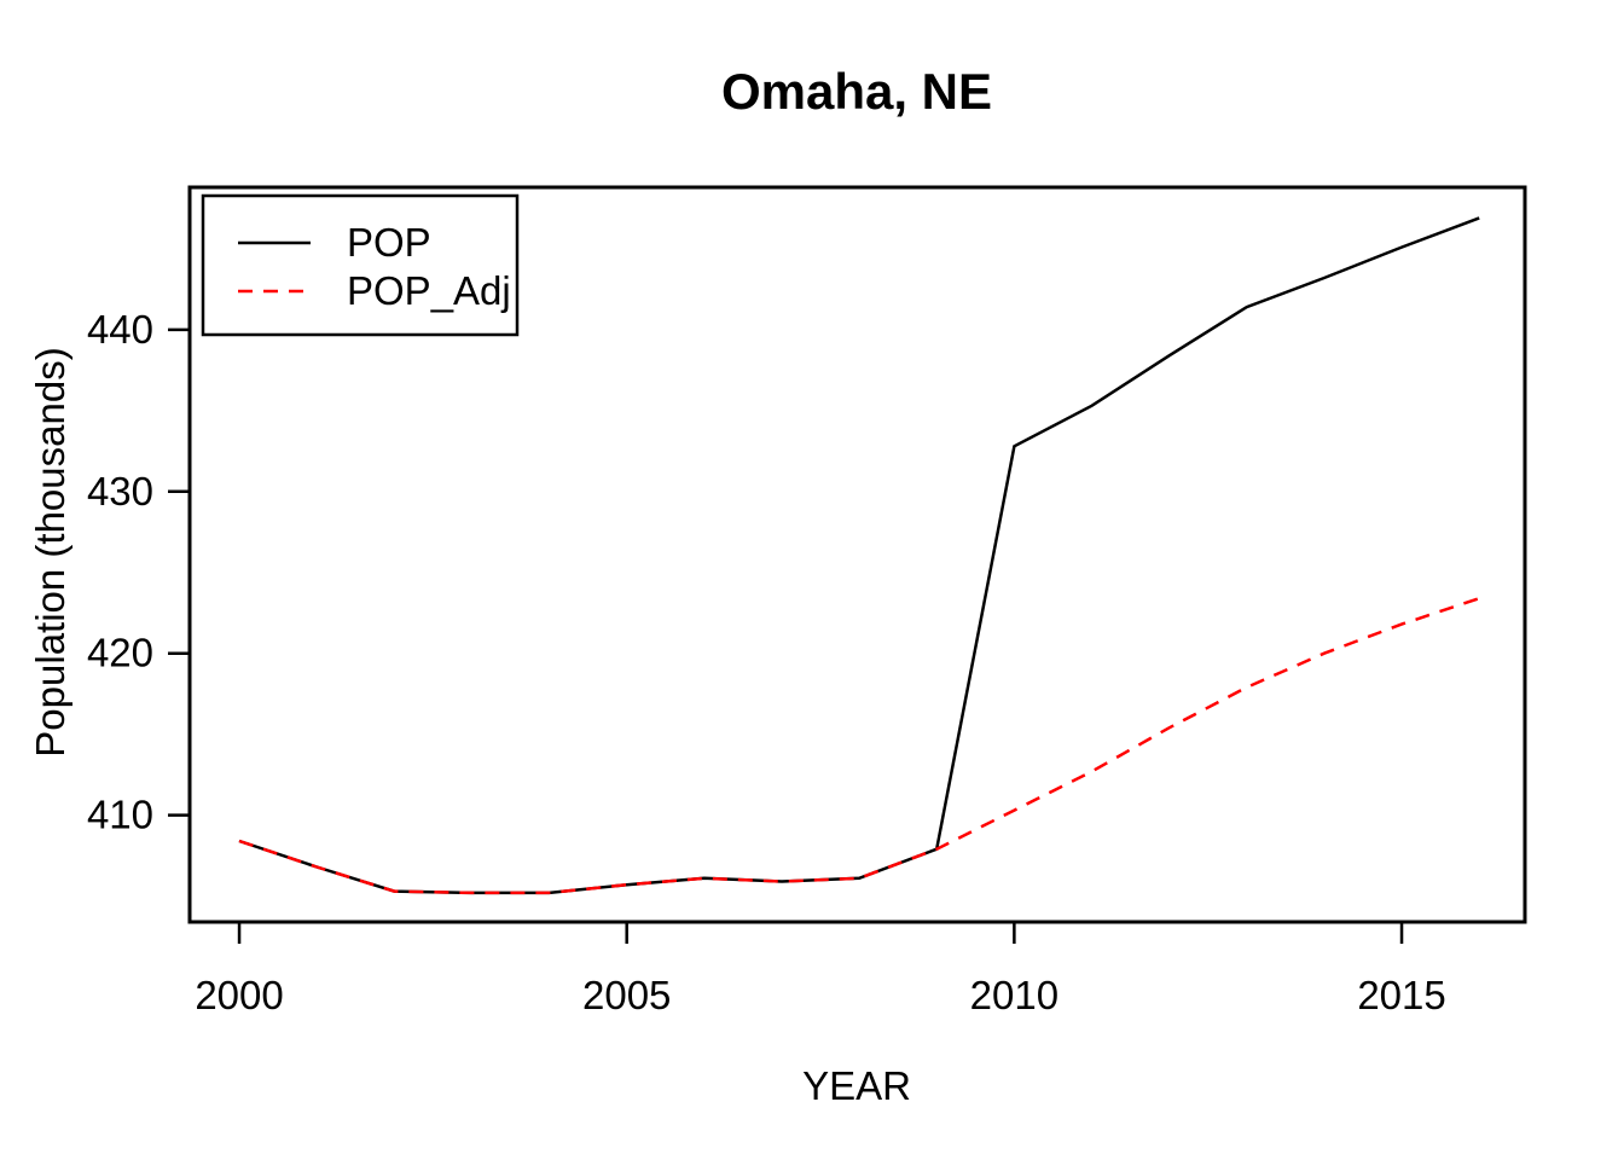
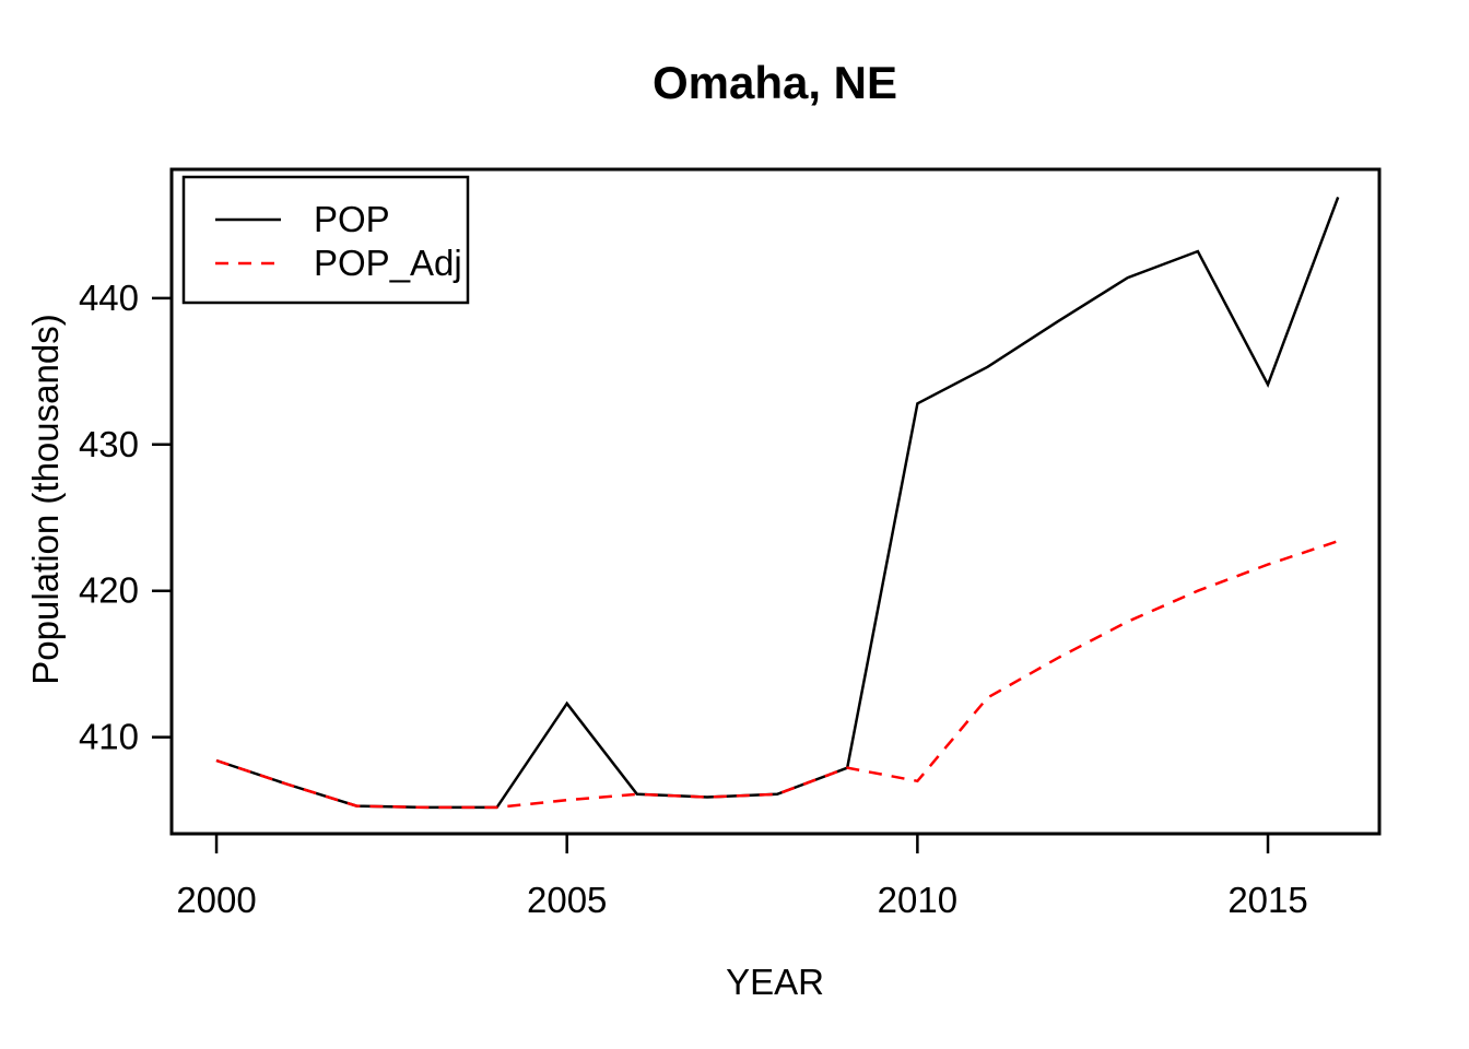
POP/2005: 405.7 -> 412.3
POP_Adj/2010: 410.3 -> 407.0
POP/2015: 445.1 -> 434.1
